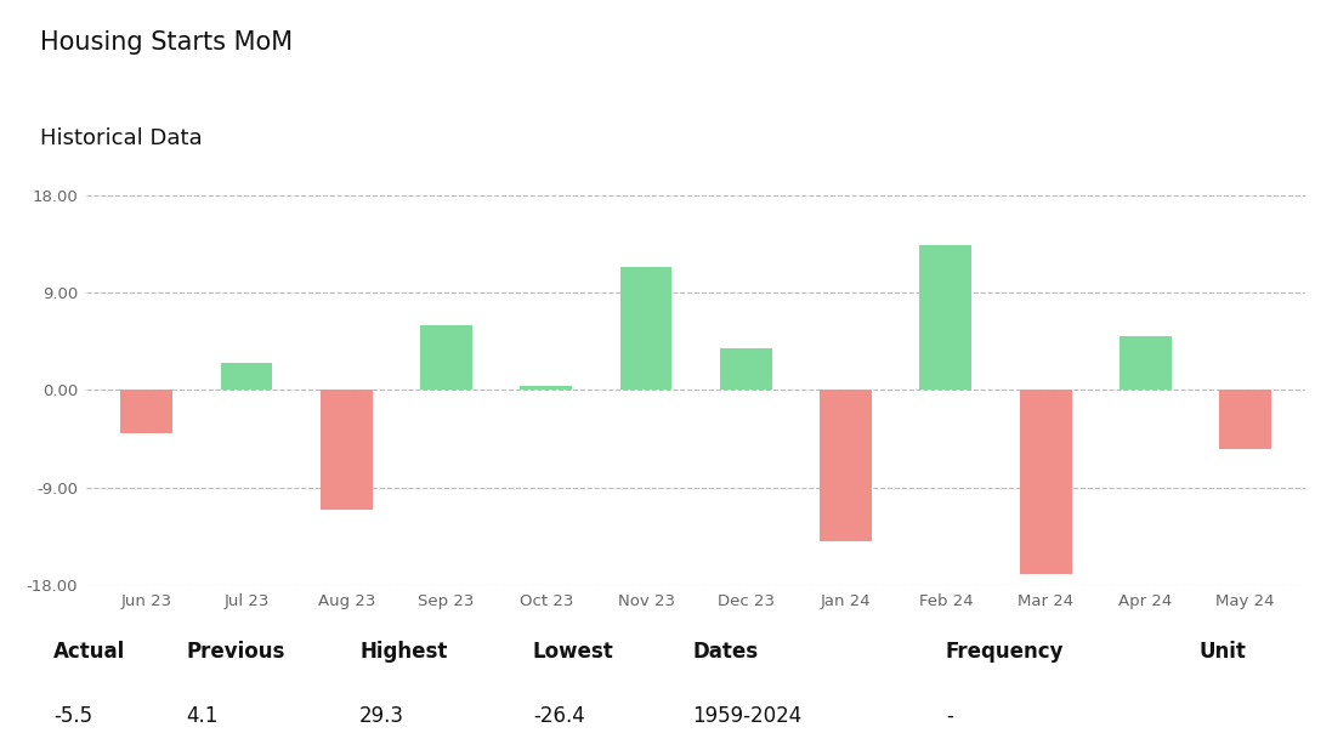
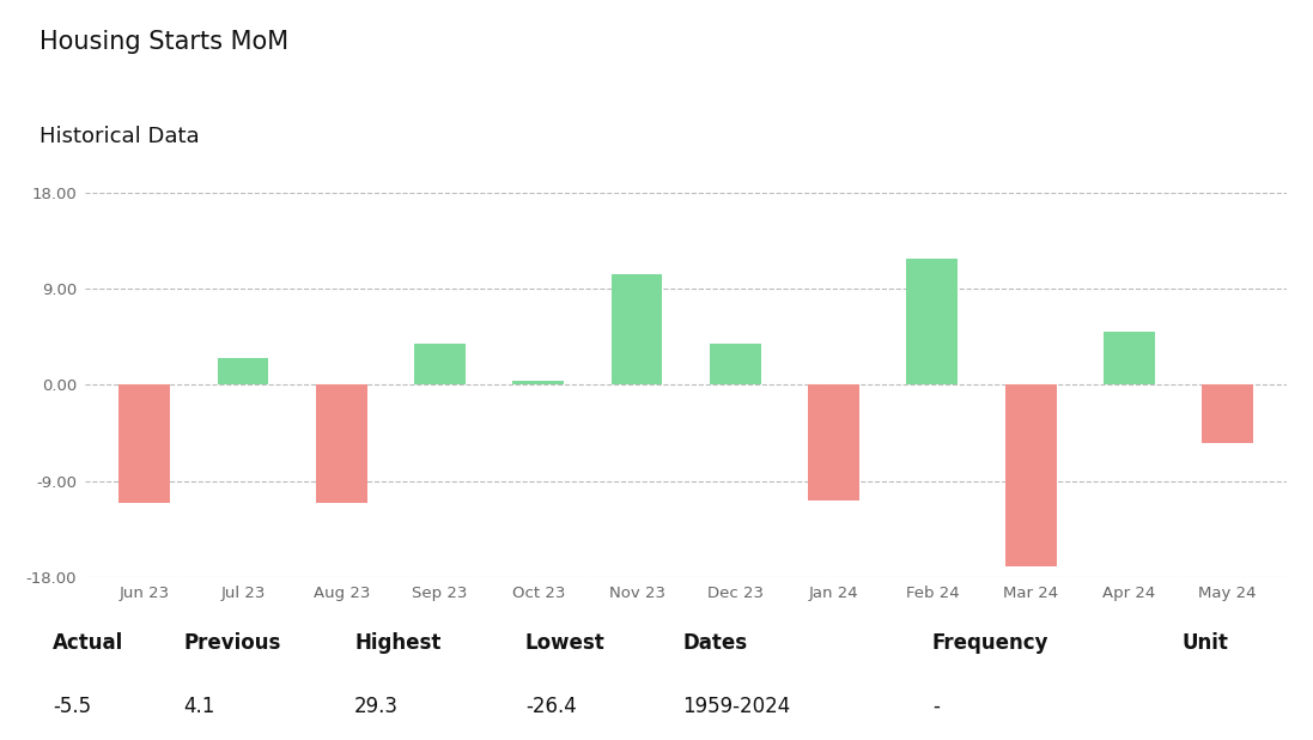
Jun 23: -4.0 -> -11.0
Sep 23: 6.0 -> 3.8
Nov 23: 11.4 -> 10.3
Jan 24: -14.0 -> -10.8
Feb 24: 13.4 -> 11.8
